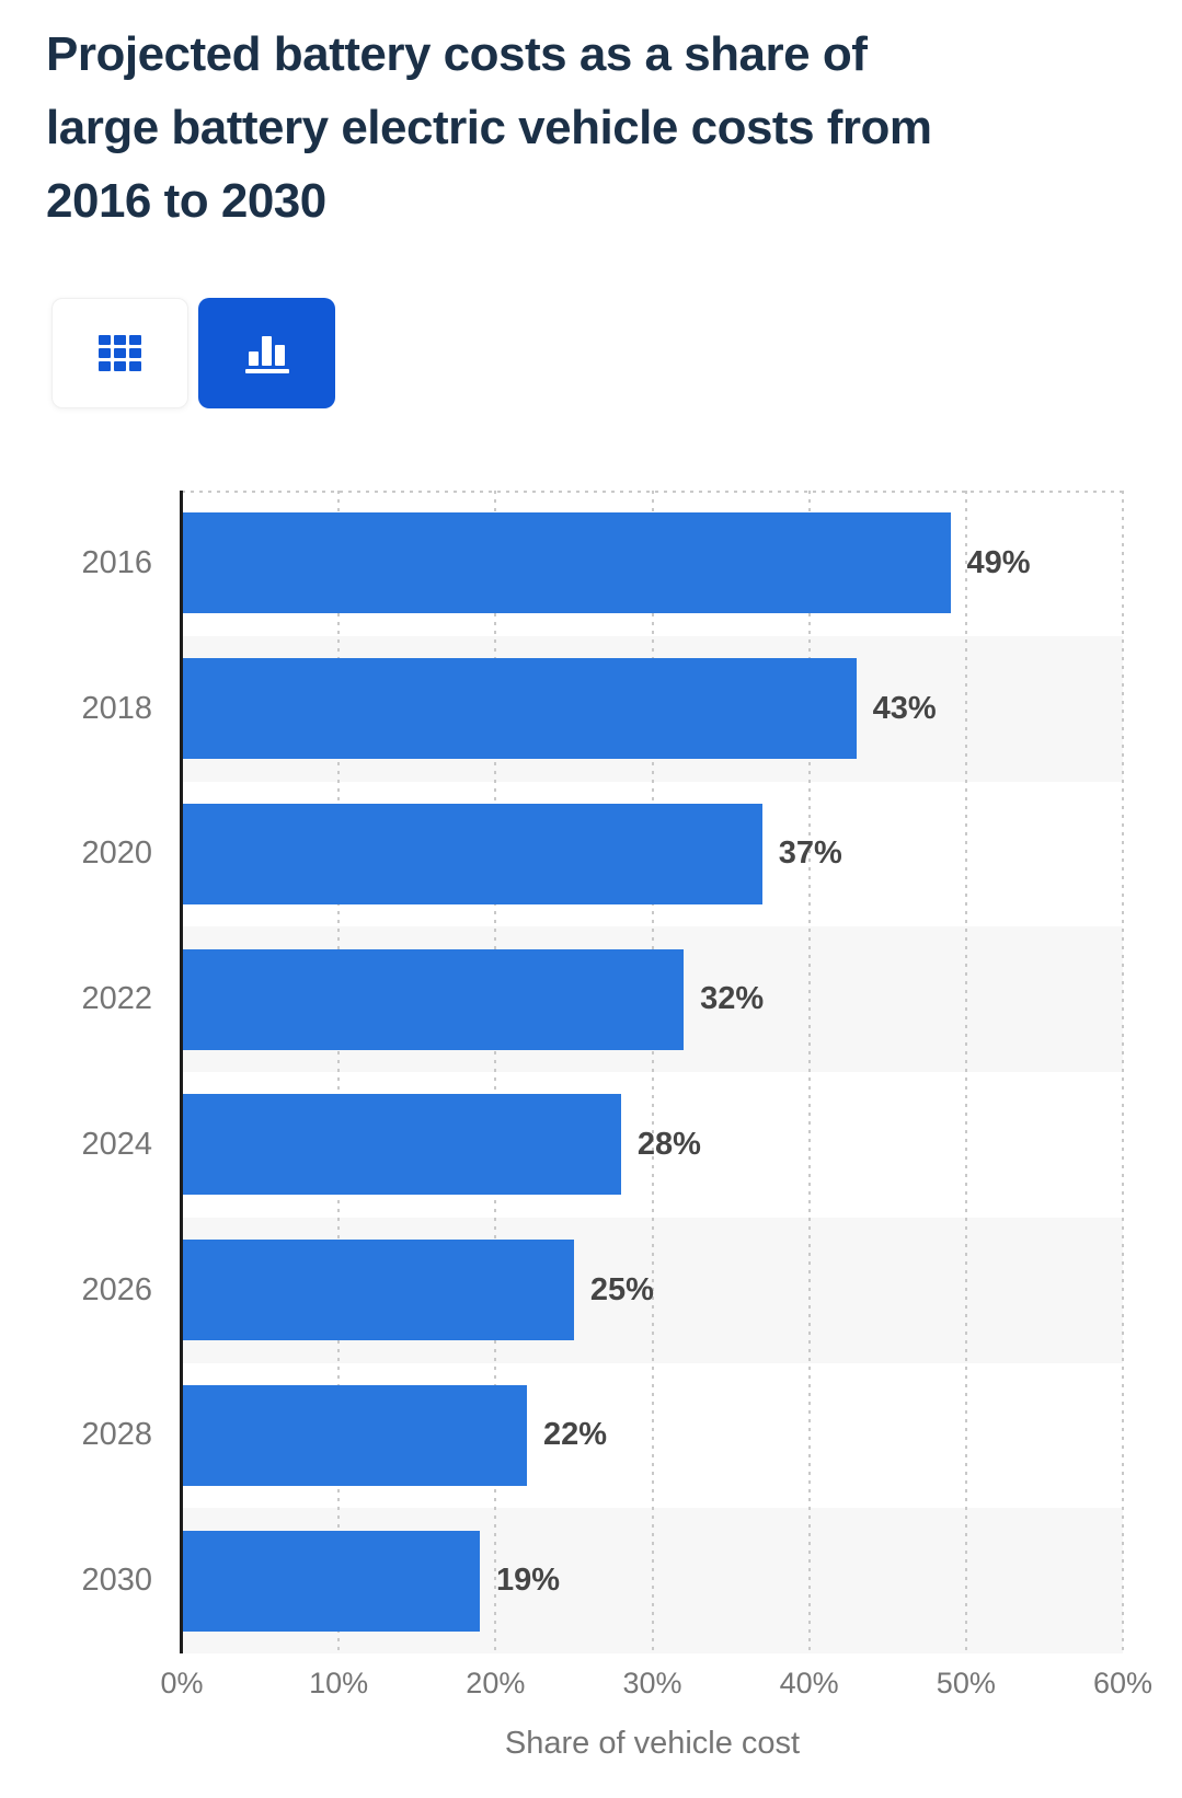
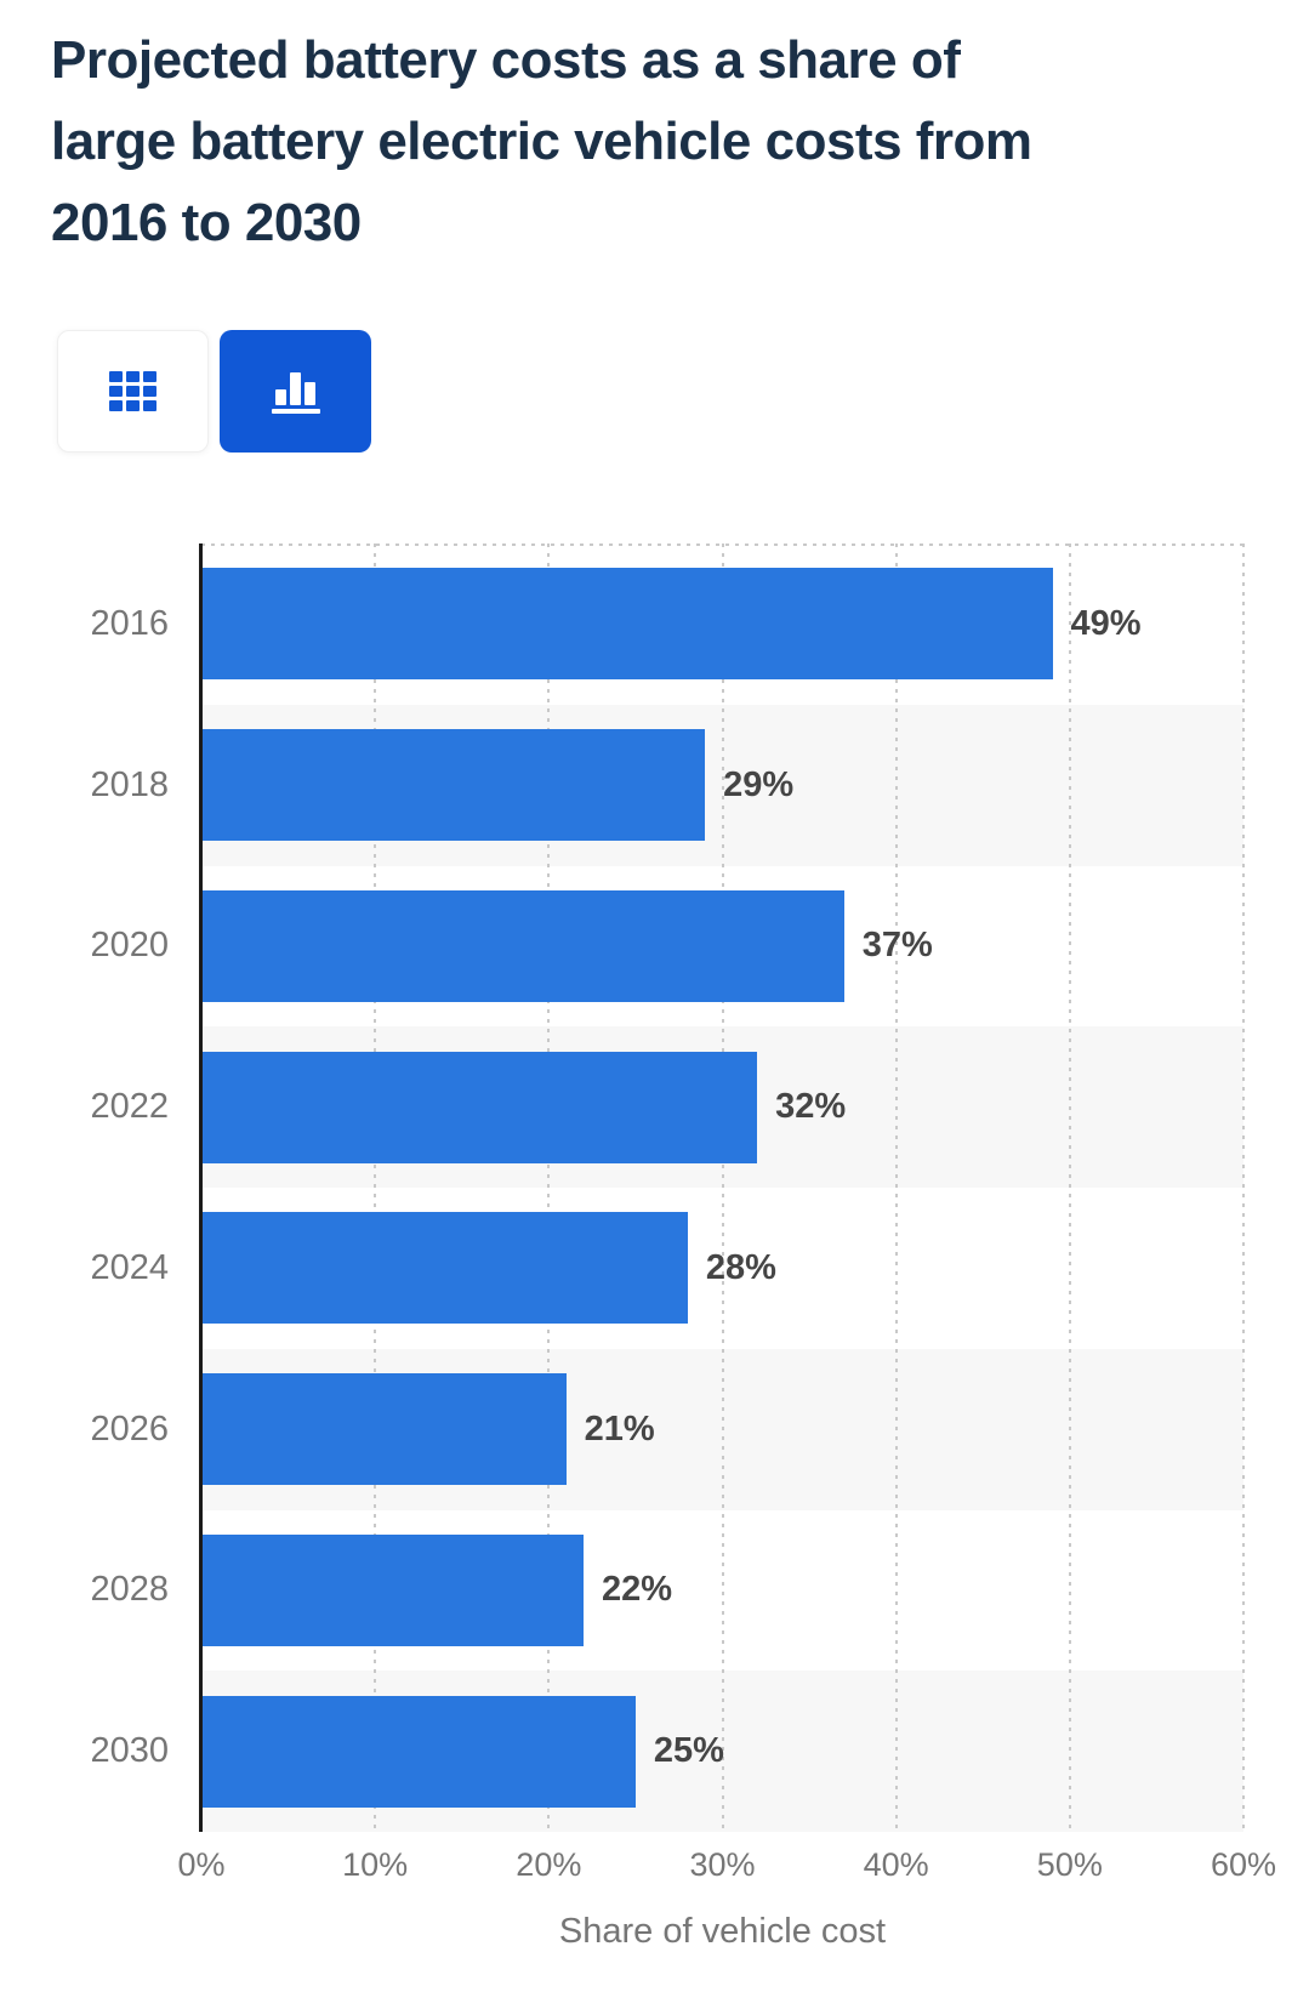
2018: 43% -> 29%
2026: 25% -> 21%
2030: 19% -> 25%
